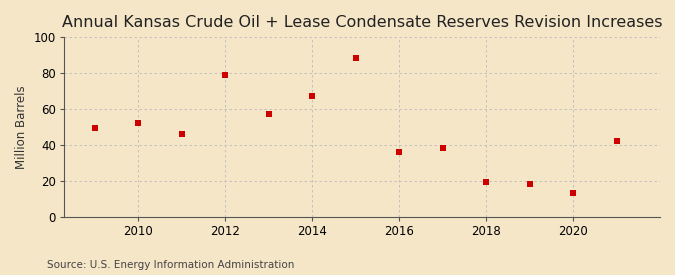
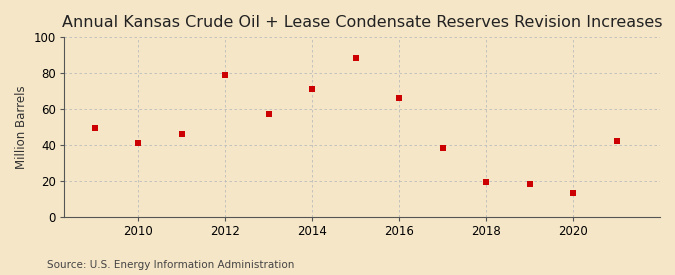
2010: 52 -> 41
2014: 67 -> 71
2016: 36 -> 66
